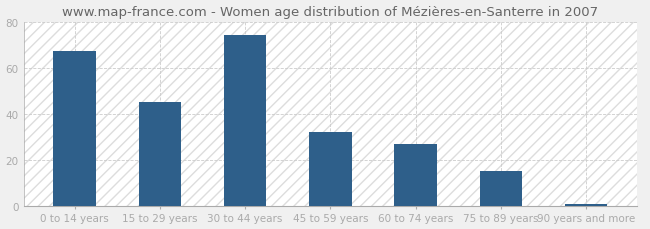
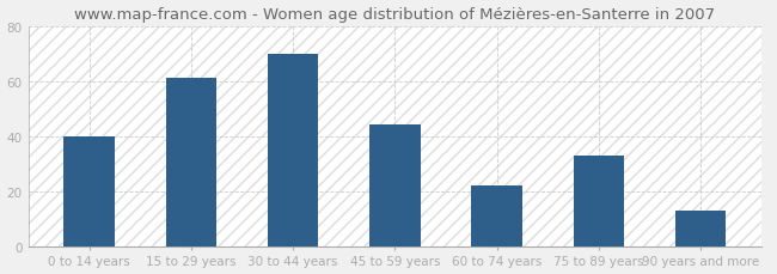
0 to 14 years: 67 -> 40
15 to 29 years: 45 -> 61
30 to 44 years: 74 -> 70
45 to 59 years: 32 -> 44
60 to 74 years: 27 -> 22
75 to 89 years: 15 -> 33
90 years and more: 1 -> 13
